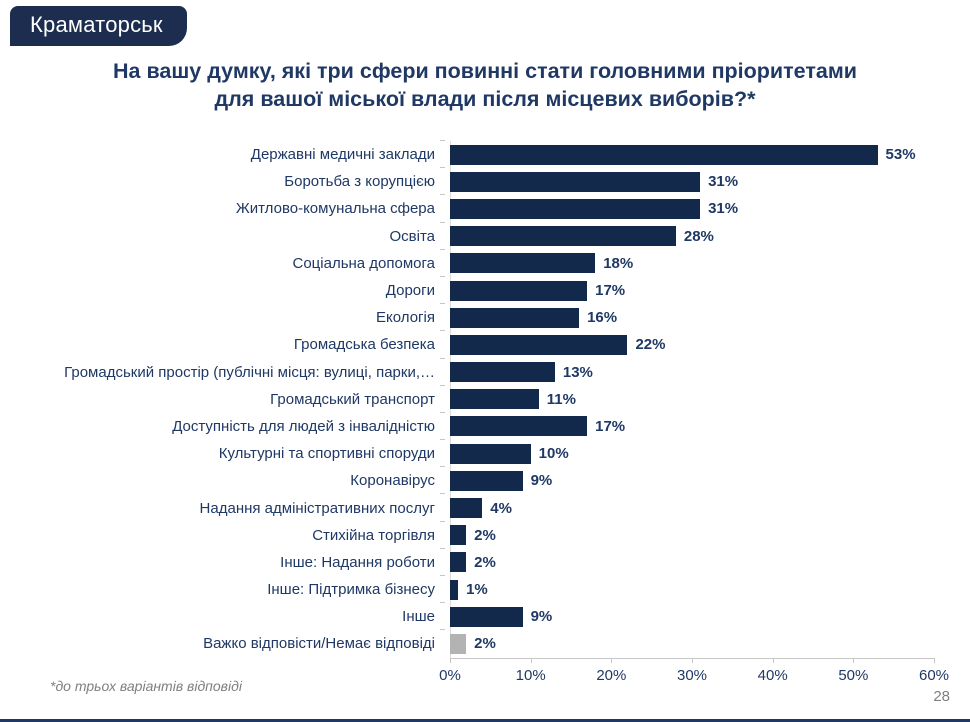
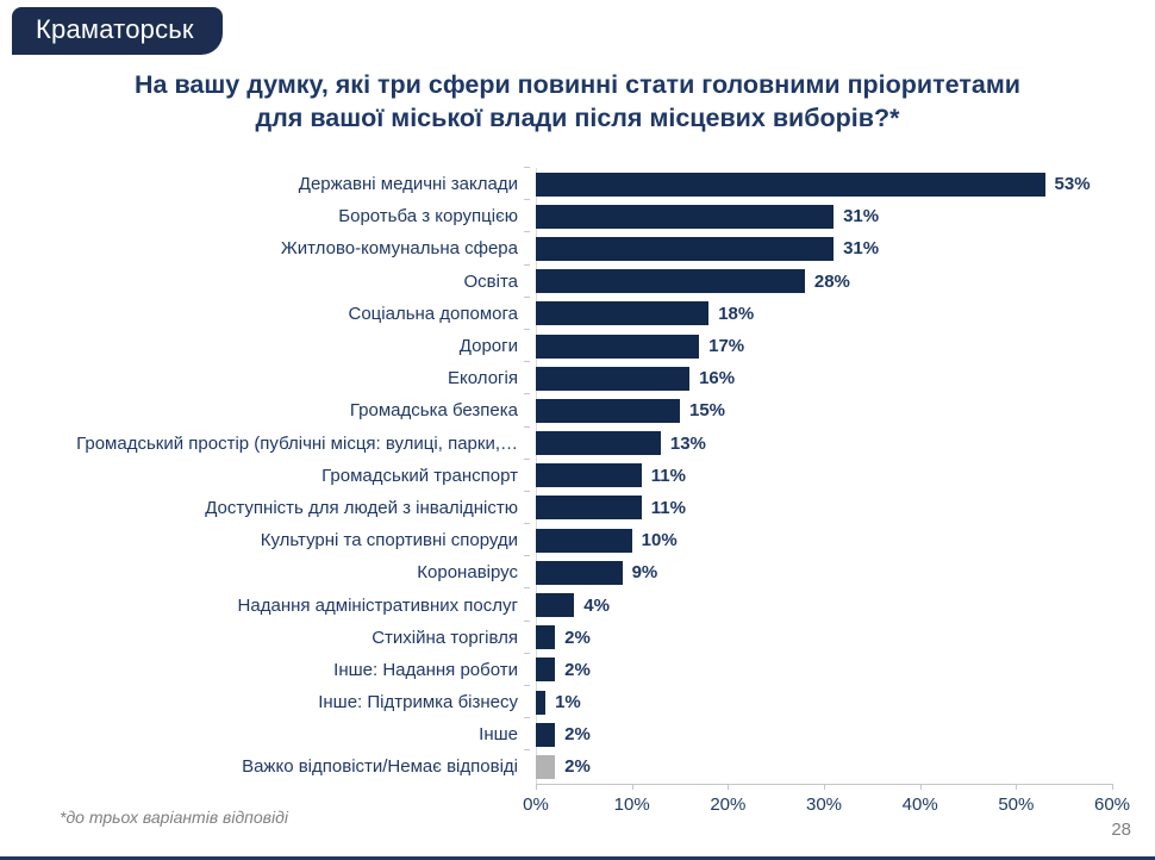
Громадська безпека: 22% -> 15%
Доступність для людей з інвалідністю: 17% -> 11%
Інше: 9% -> 2%
